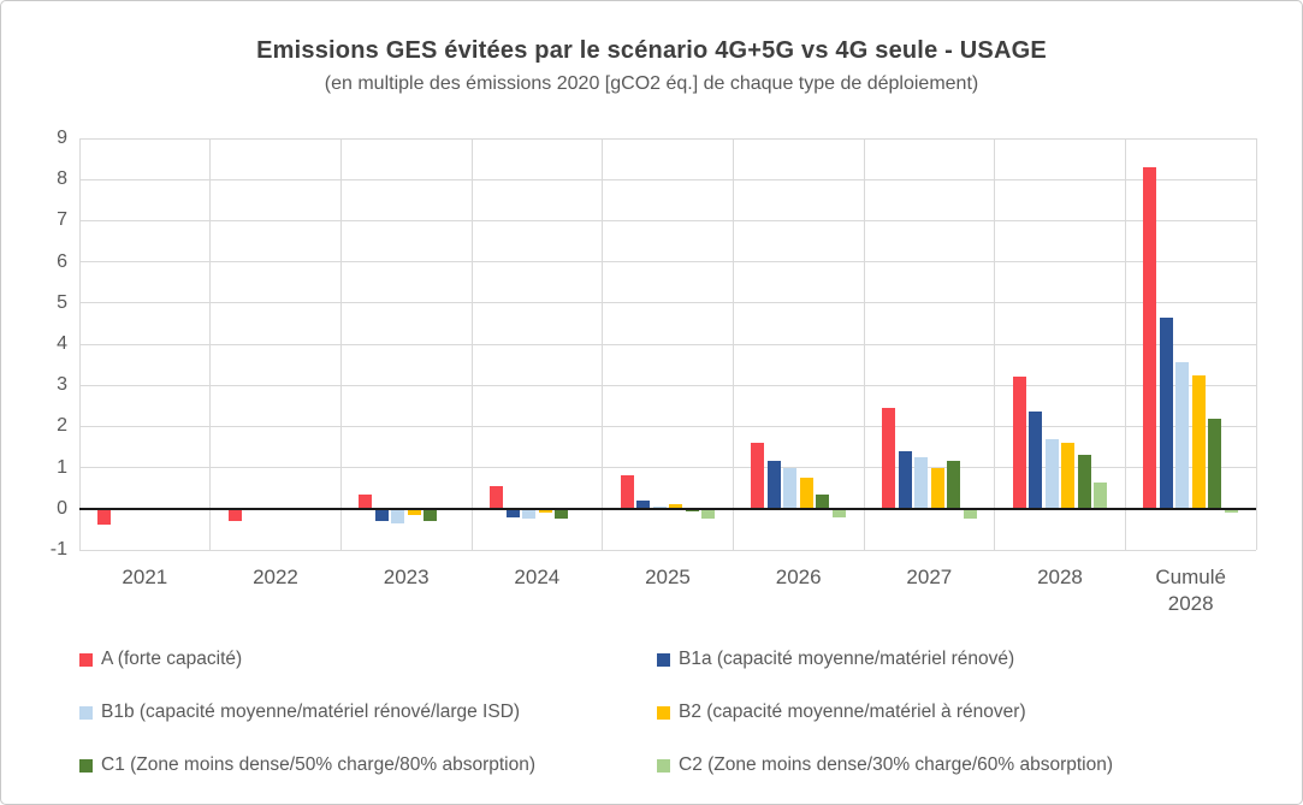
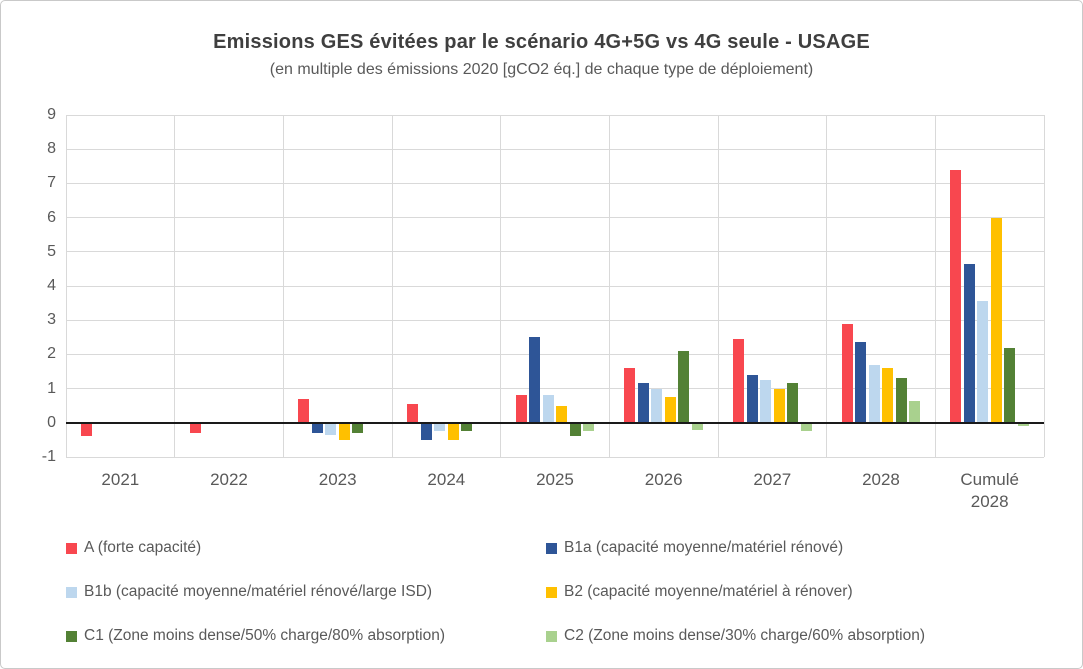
A (forte capacité)/2023: 0.3 -> 0.7
B2 (capacité moyenne/matériel à rénover)/2023: -0.1 -> -0.5
B1a (capacité moyenne/matériel rénové)/2024: -0.2 -> -0.5
B2 (capacité moyenne/matériel à rénover)/2024: -0.1 -> -0.5
B1a (capacité moyenne/matériel rénové)/2025: 0.2 -> 2.5
B1b (capacité moyenne/matériel rénové/large ISD)/2025: 0.1 -> 0.8
B2 (capacité moyenne/matériel à rénover)/2025: 0.1 -> 0.5
C1 (Zone moins dense/50% charge/80% absorption)/2025: -0.1 -> -0.4
C1 (Zone moins dense/50% charge/80% absorption)/2026: 0.3 -> 2.1
A (forte capacité)/2028: 3.2 -> 2.9
A (forte capacité)/Cumulé 2028: 8.3 -> 7.4
B2 (capacité moyenne/matériel à rénover)/Cumulé 2028: 3.2 -> 6.0
